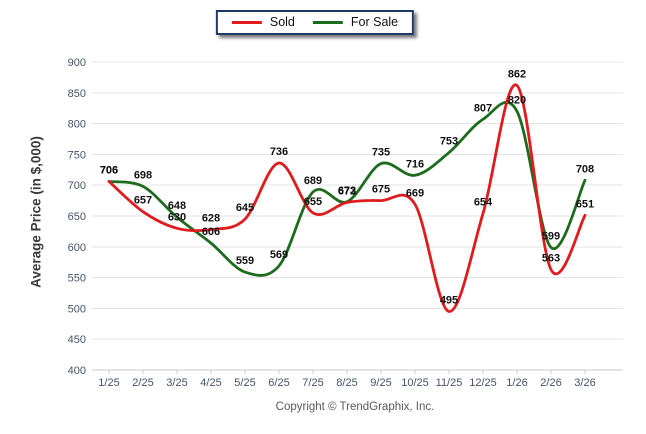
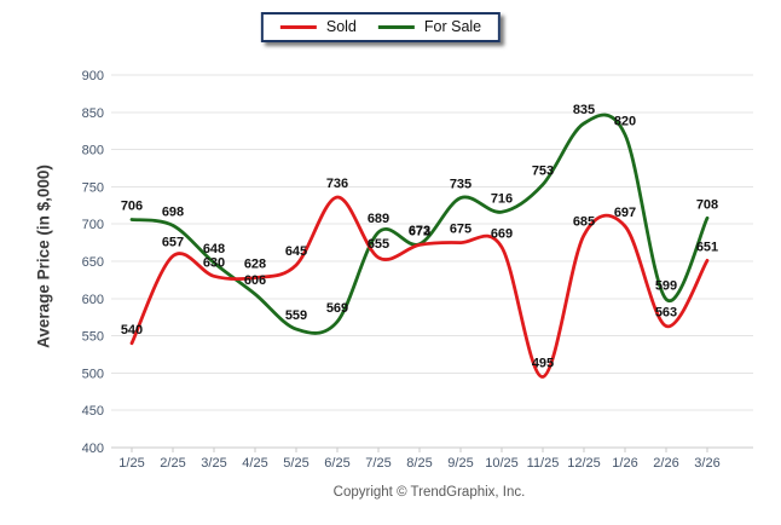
Sold/1/25: 706 -> 540
Sold/12/25: 654 -> 685
For Sale/12/25: 807 -> 835
Sold/1/26: 862 -> 697
